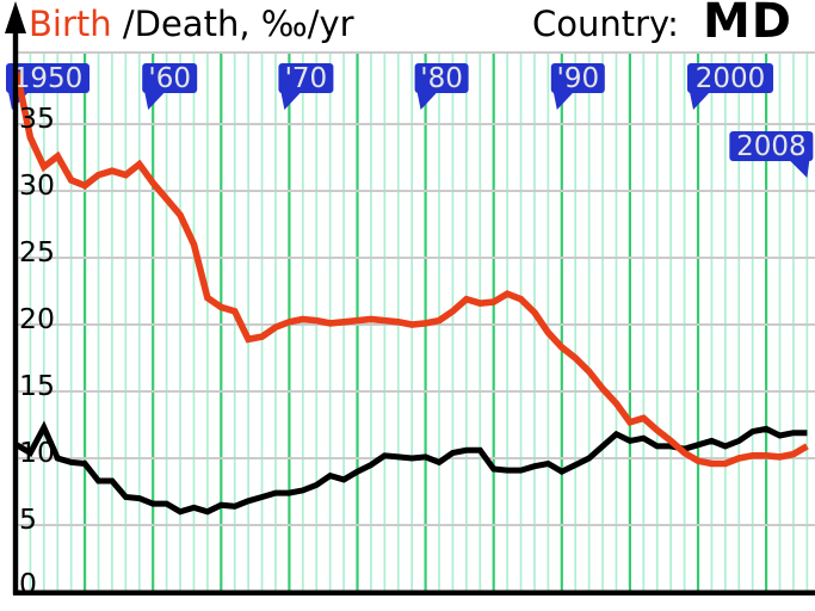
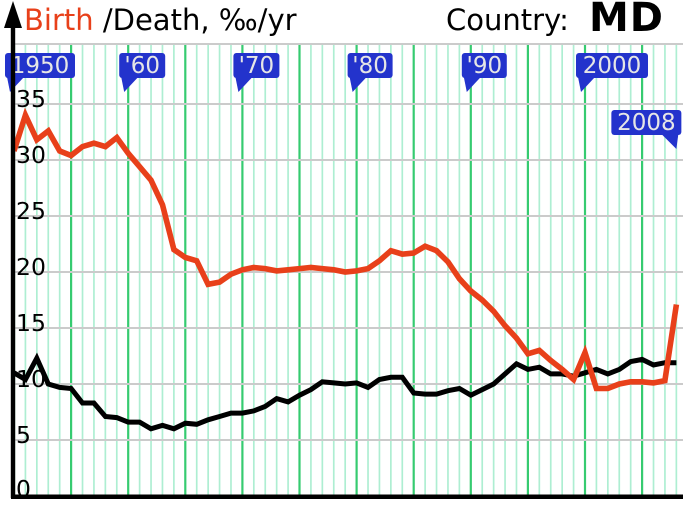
Birth/1950: 38.9 -> 30.8
Birth/2000: 9.8 -> 12.8
Birth/2008: 10.9 -> 17.1
